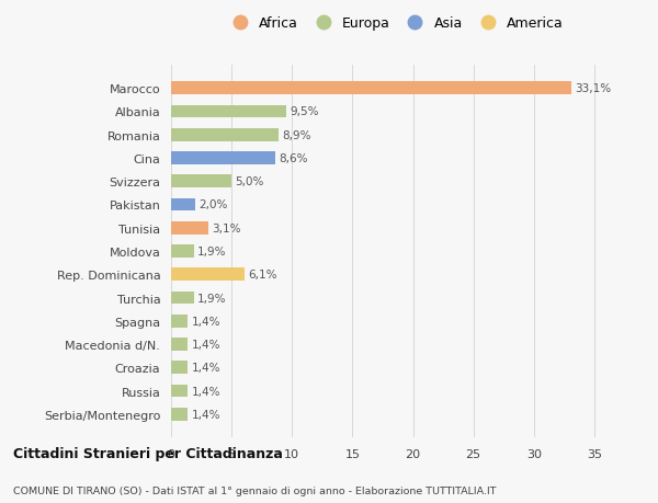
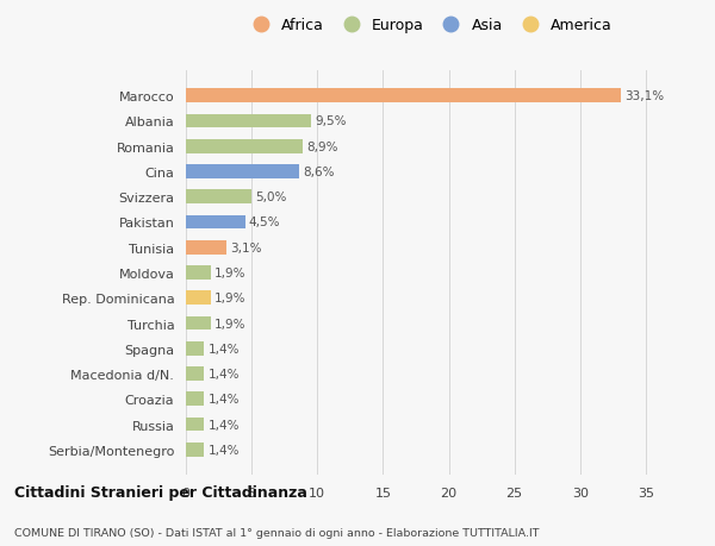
Pakistan: 2,0% -> 4,5%
Rep. Dominicana: 6,1% -> 1,9%
